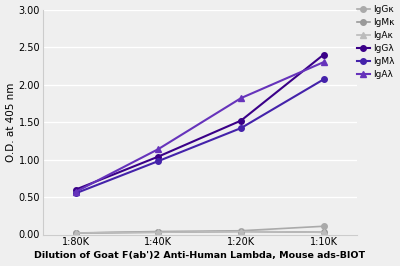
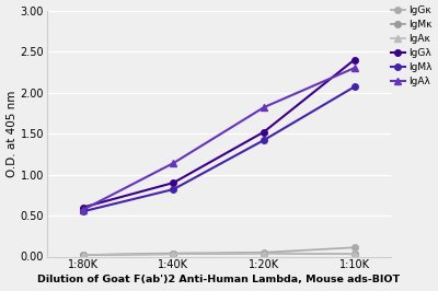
IgGλ/1:40K: 1.04 -> 0.90
IgMλ/1:40K: 0.98 -> 0.82
